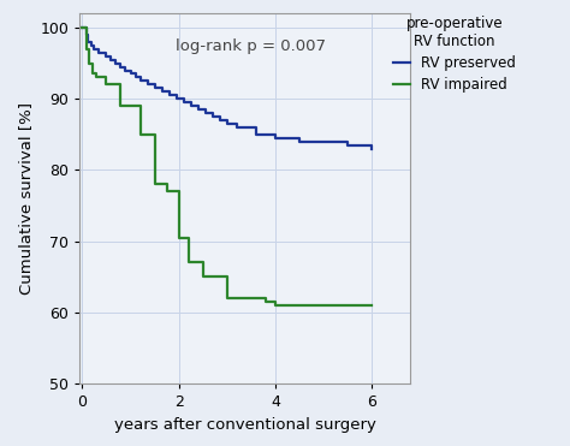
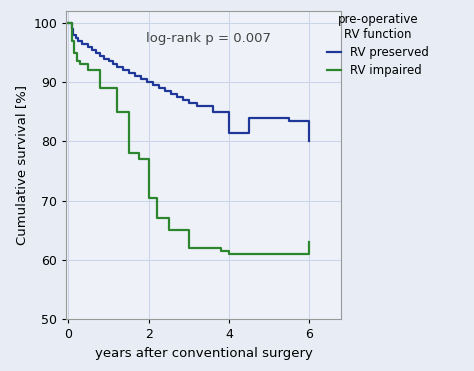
RV preserved/4: 84.5 -> 81.4
RV preserved/6: 83.0 -> 80.0
RV impaired/6: 61.0 -> 63.0
